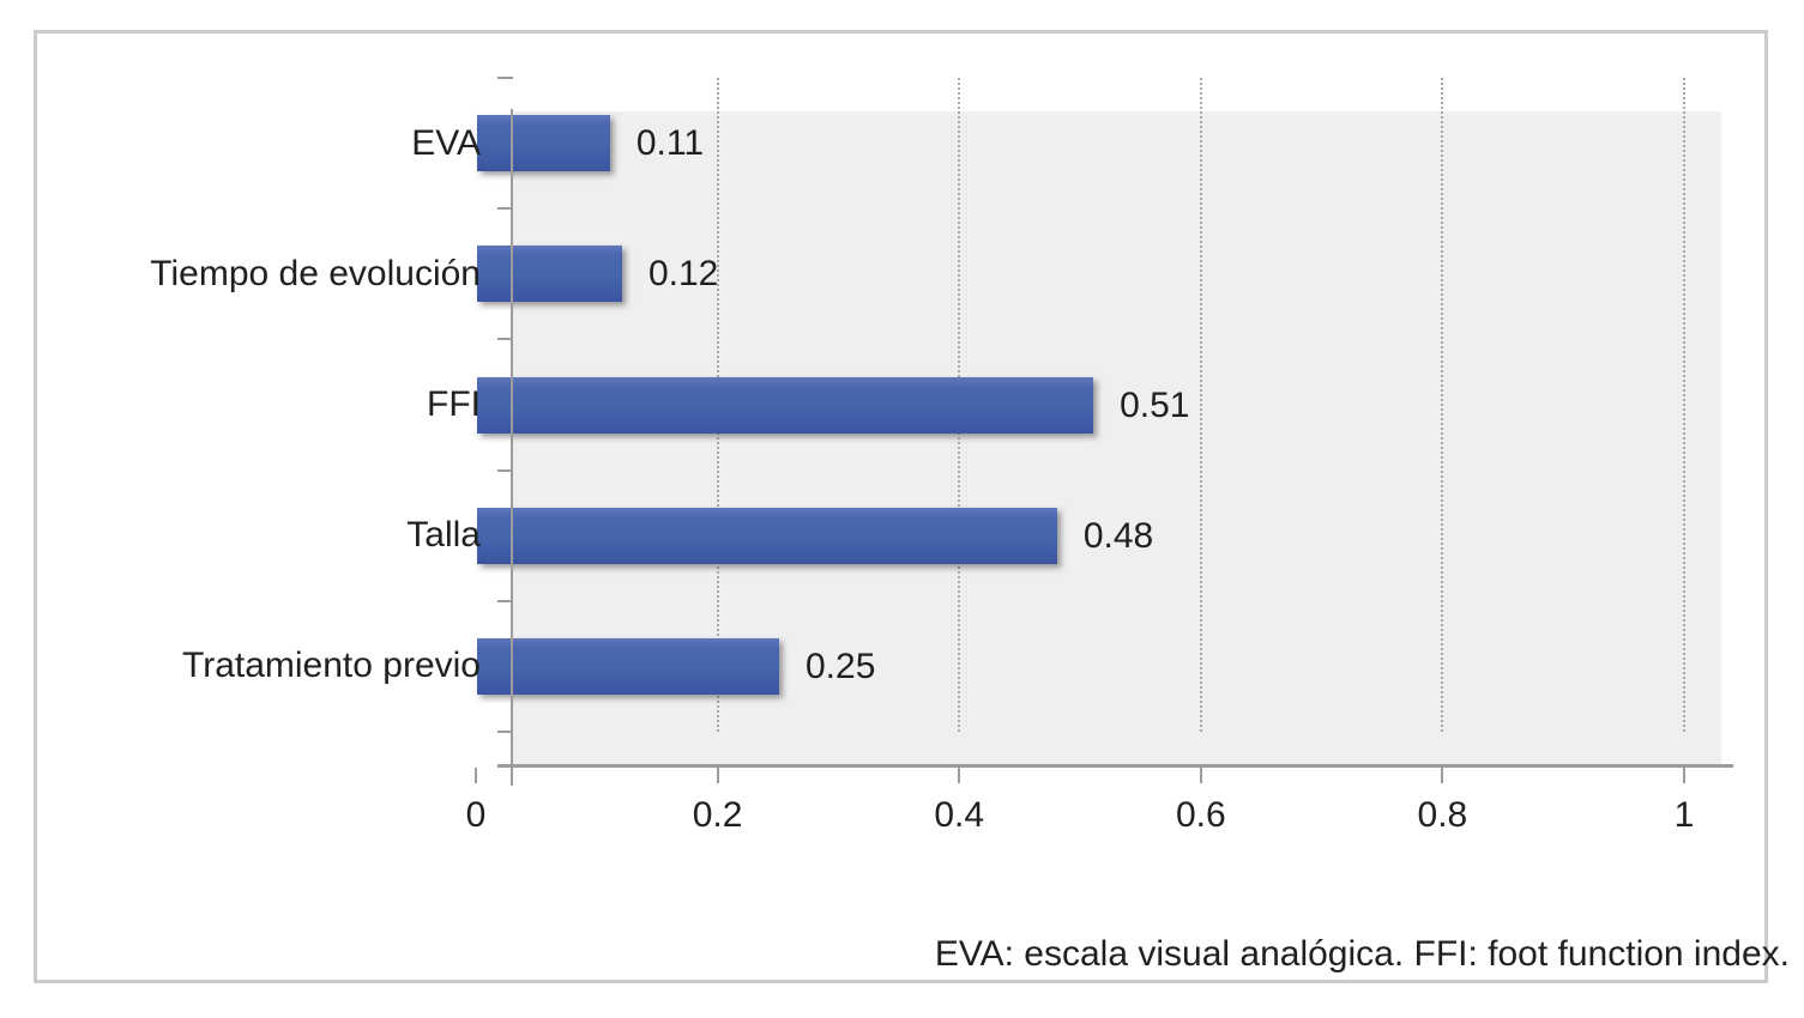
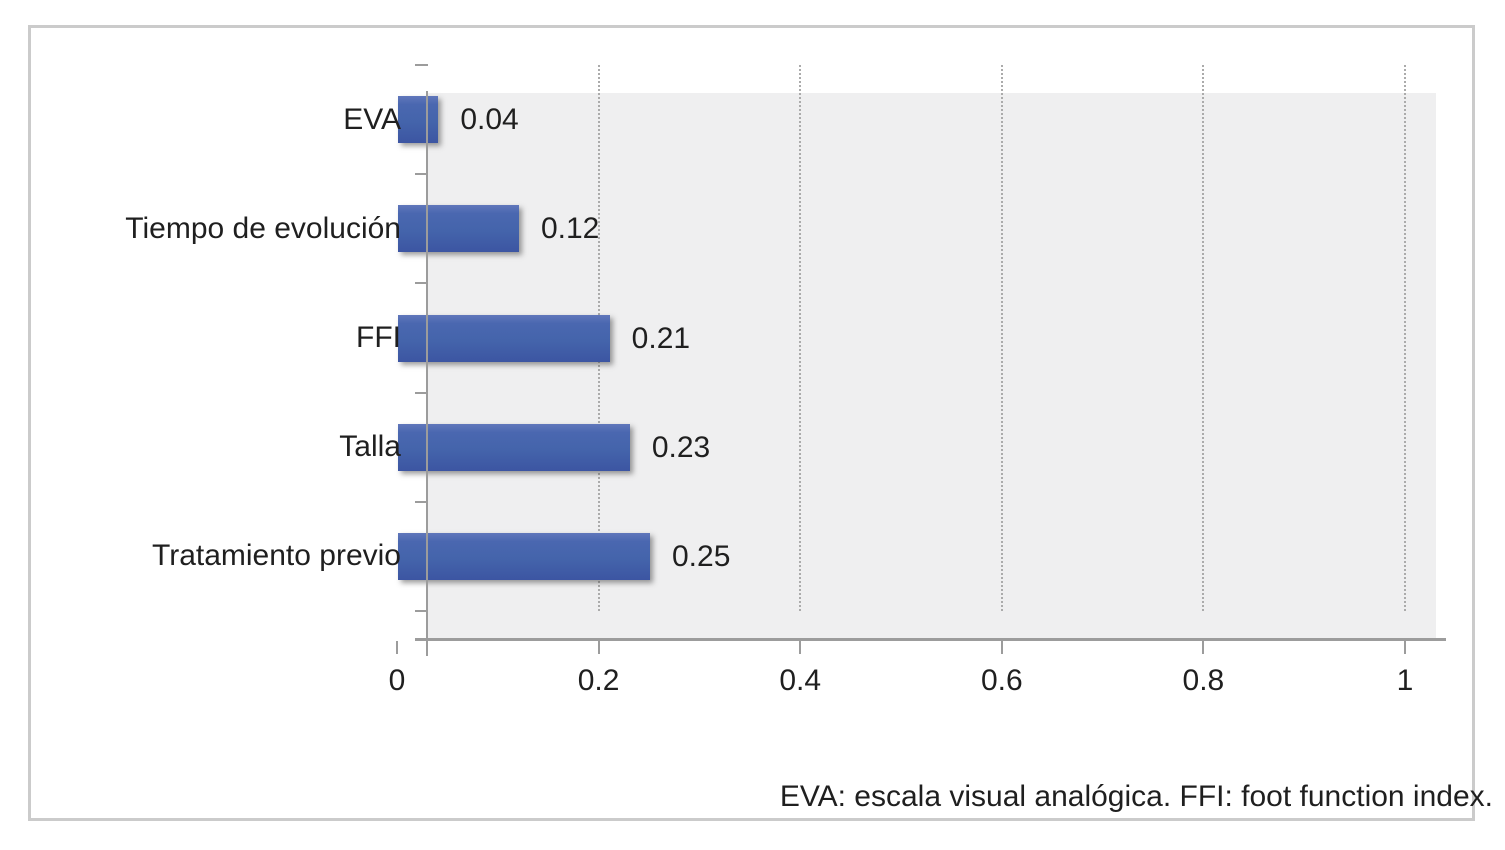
EVA: 0.11 -> 0.04
FFI: 0.51 -> 0.21
Talla: 0.48 -> 0.23
